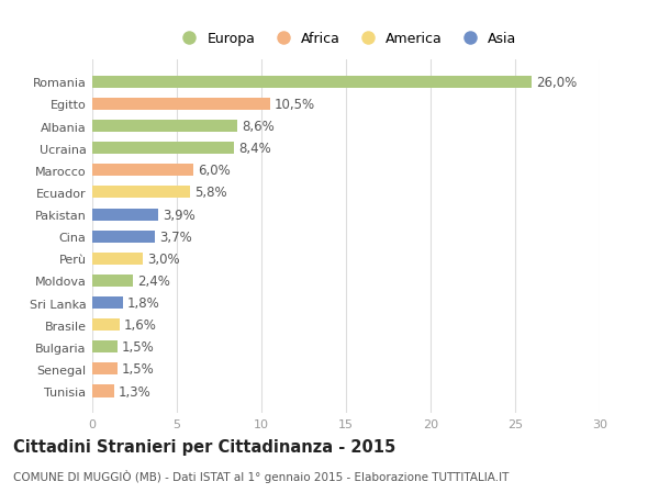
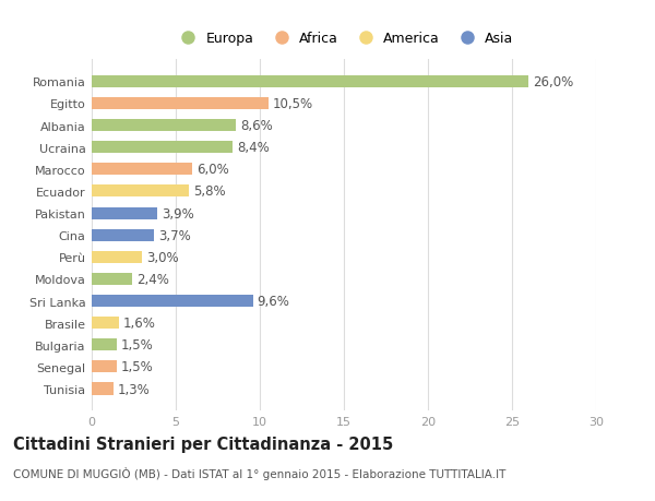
Sri Lanka: 1,8% -> 9,6%
